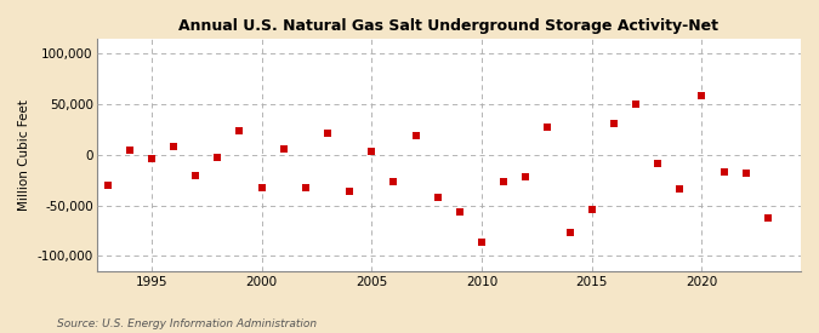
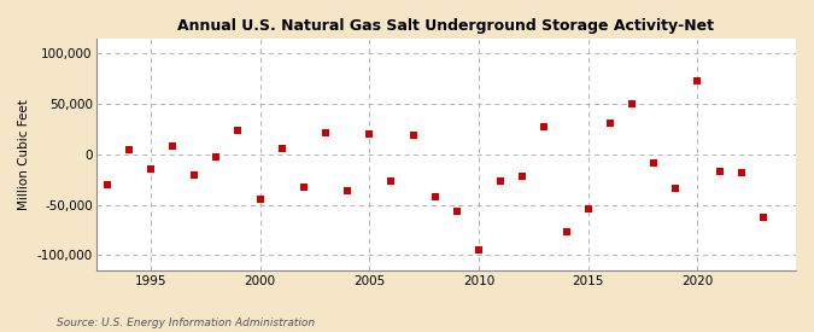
1995: -4,000 -> -15,000
2000: -32,000 -> -44,000
2005: 4,000 -> 20,000
2010: -86,000 -> -95,000
2020: 58,000 -> 73,000
